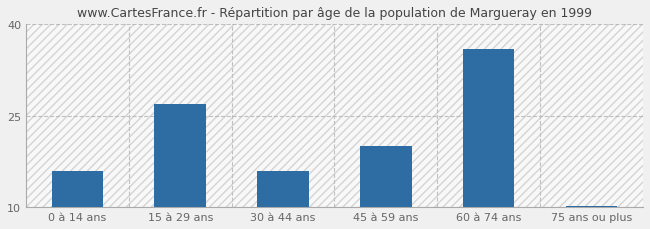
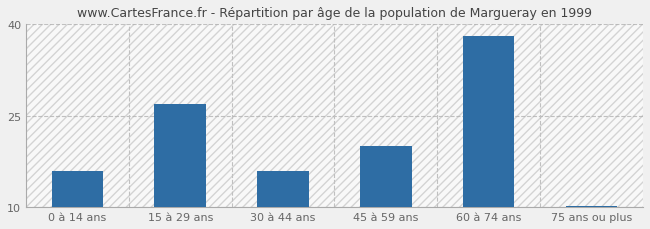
60 à 74 ans: 36.0 -> 38.0
